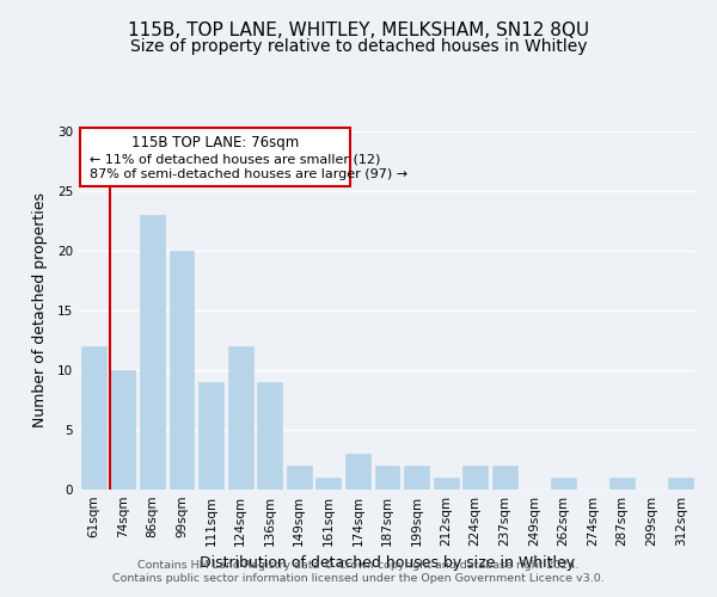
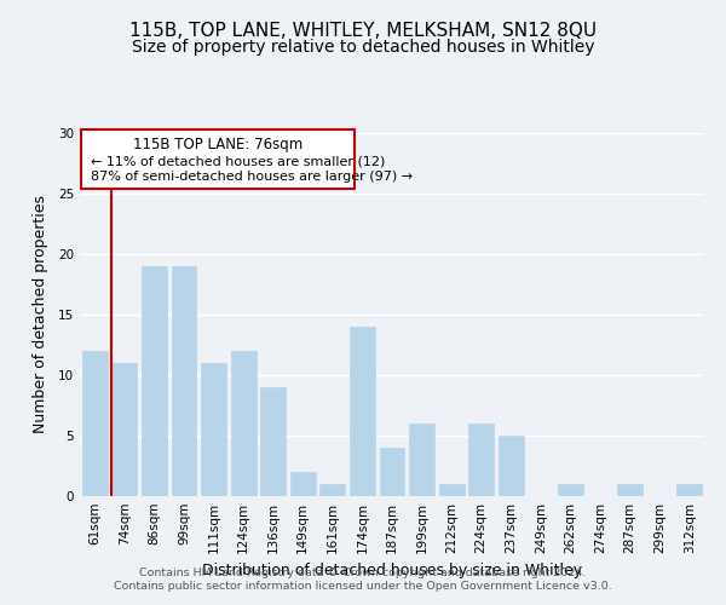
74sqm: 10 -> 11
86sqm: 23 -> 19
99sqm: 20 -> 19
111sqm: 9 -> 11
174sqm: 3 -> 14
187sqm: 2 -> 4
199sqm: 2 -> 6
224sqm: 2 -> 6
237sqm: 2 -> 5
